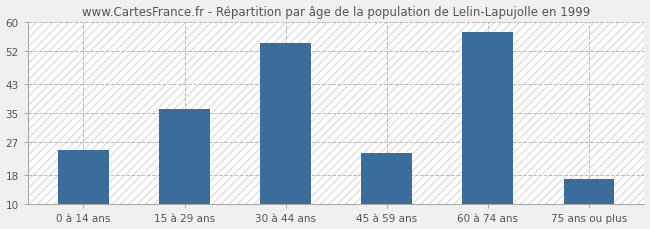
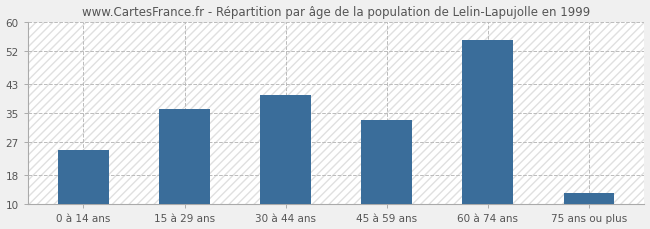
30 à 44 ans: 54 -> 40
45 à 59 ans: 24 -> 33
60 à 74 ans: 57 -> 55
75 ans ou plus: 17 -> 13
